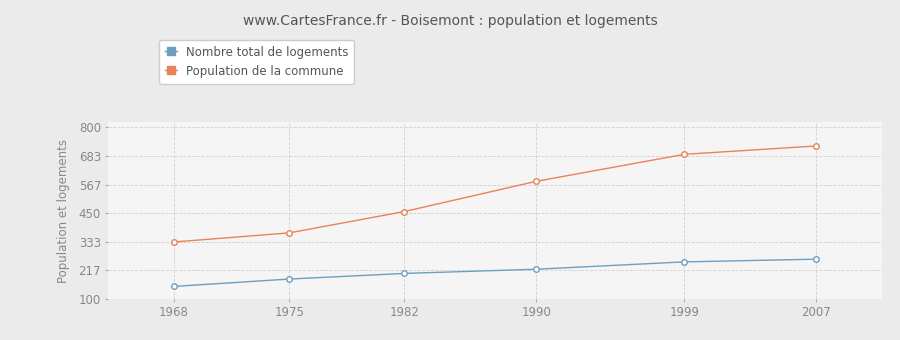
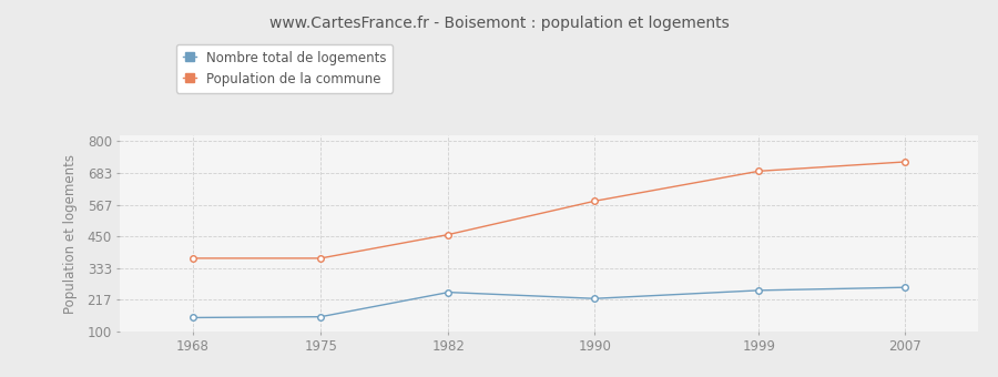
Population de la commune/1968: 333 -> 370
Nombre total de logements/1975: 182 -> 155
Nombre total de logements/1982: 205 -> 245
